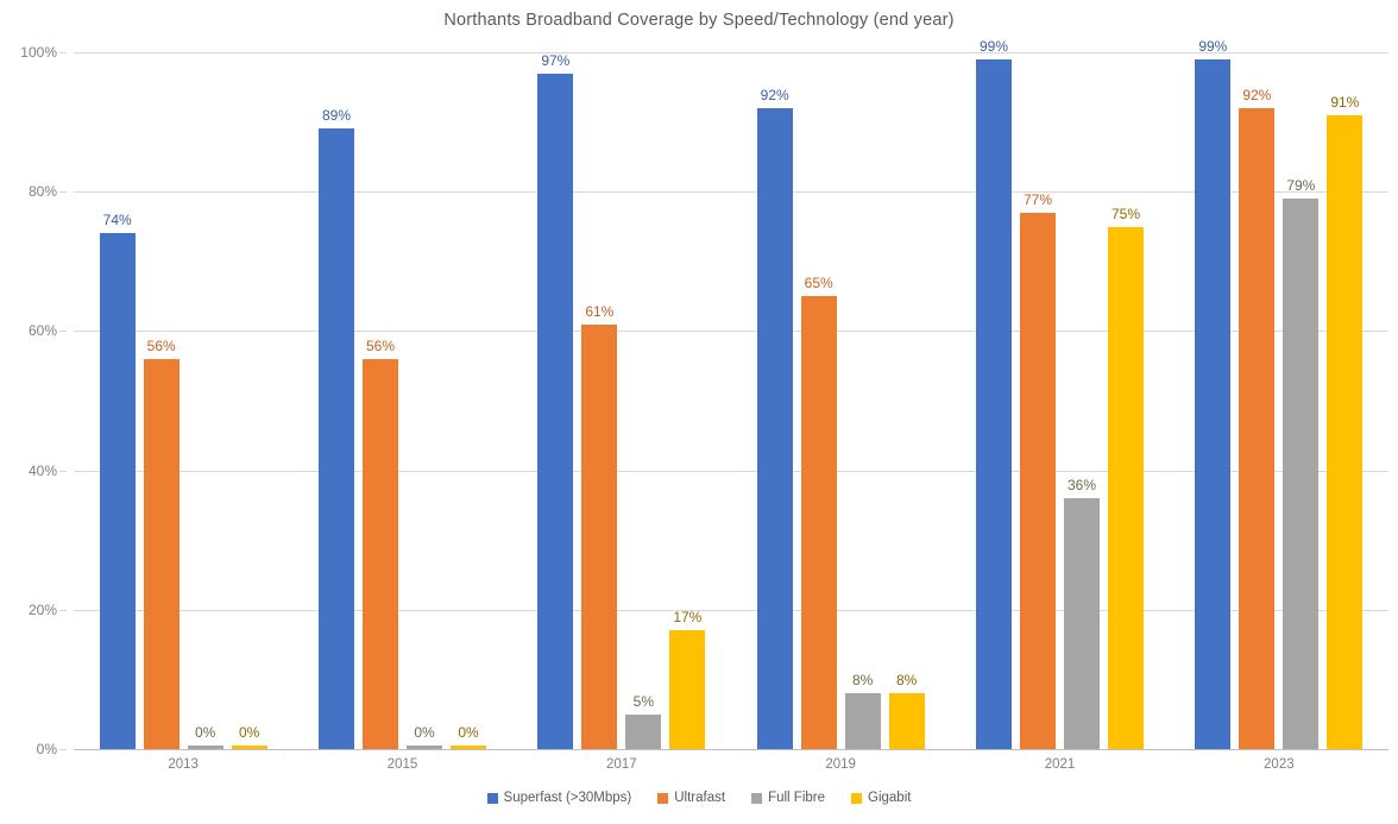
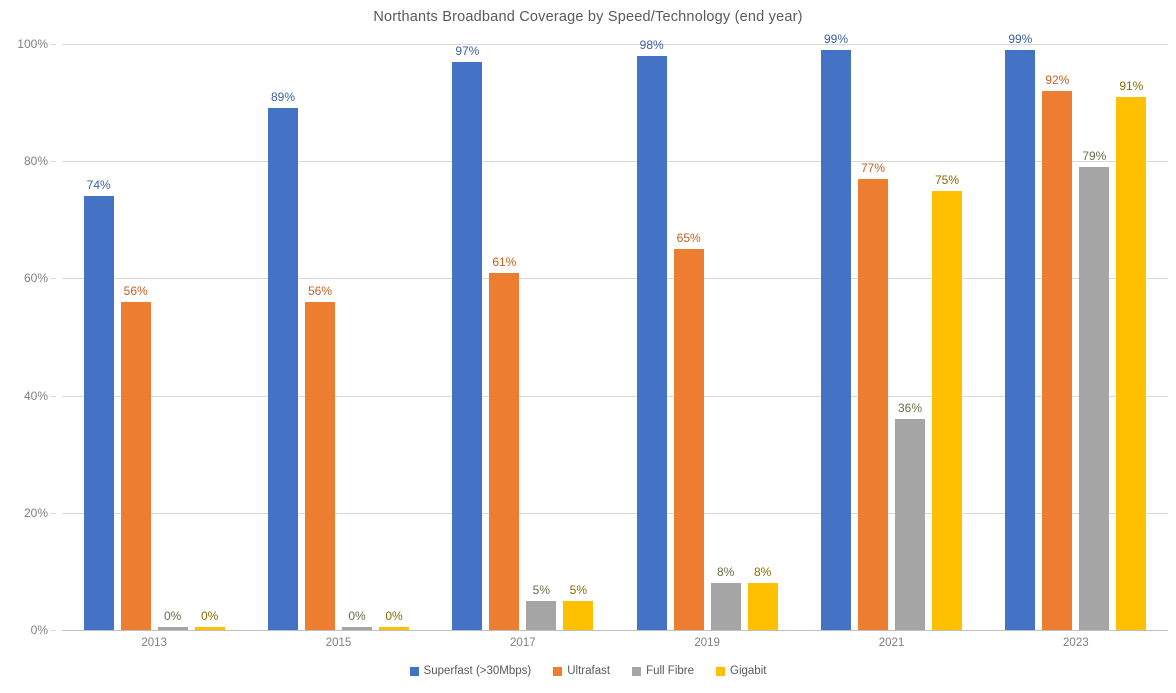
Gigabit/2017: 17% -> 5%
Superfast (>30Mbps)/2019: 92% -> 98%
